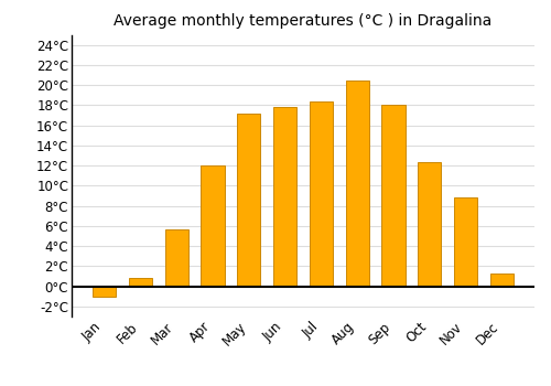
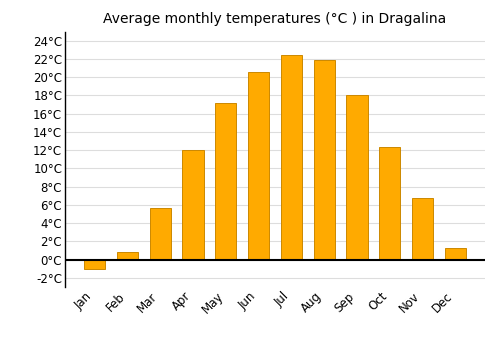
Jun: 17.8°C -> 20.6°C
Jul: 18.4°C -> 22.4°C
Aug: 20.4°C -> 21.9°C
Nov: 8.8°C -> 6.7°C
